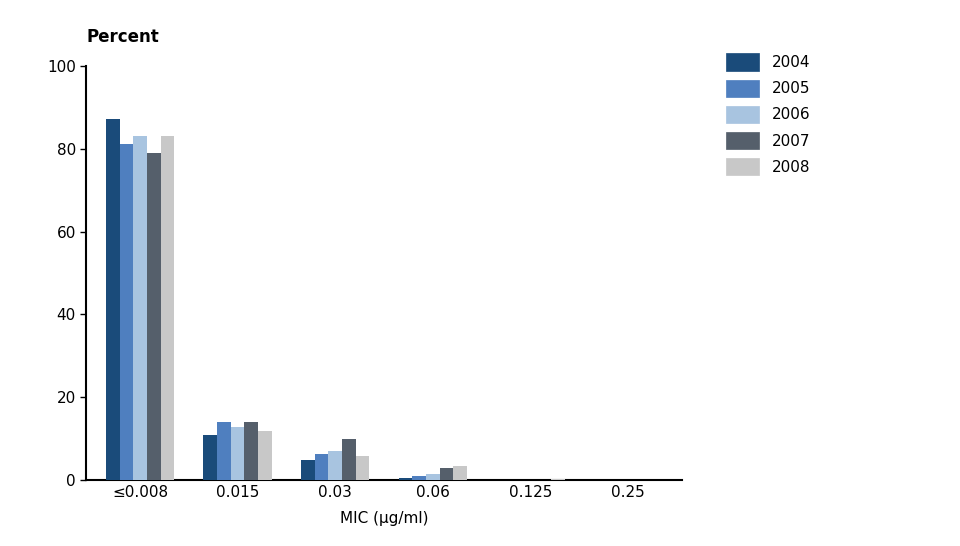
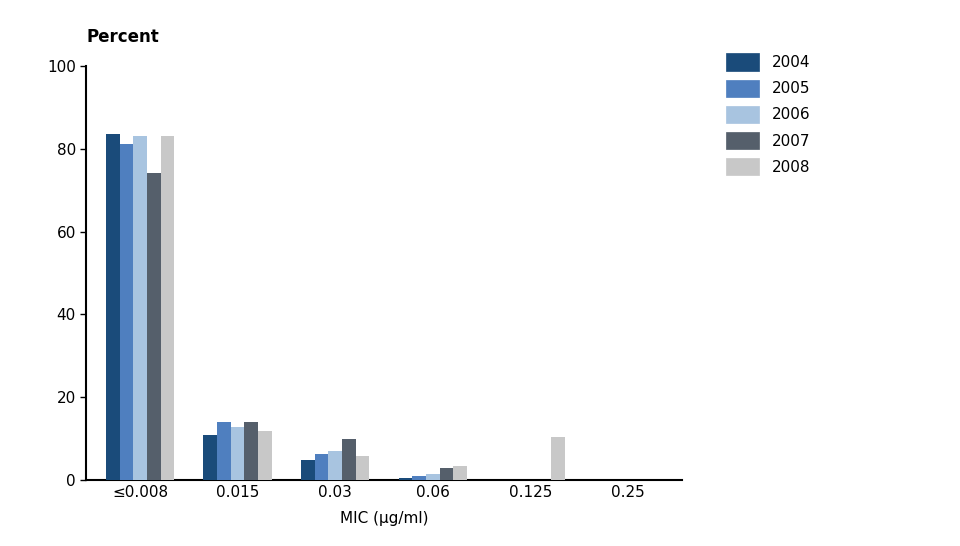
2004/≤0.008: 87.0 -> 83.5
2007/≤0.008: 79 -> 74
2008/0.125: 0.3 -> 10.5
